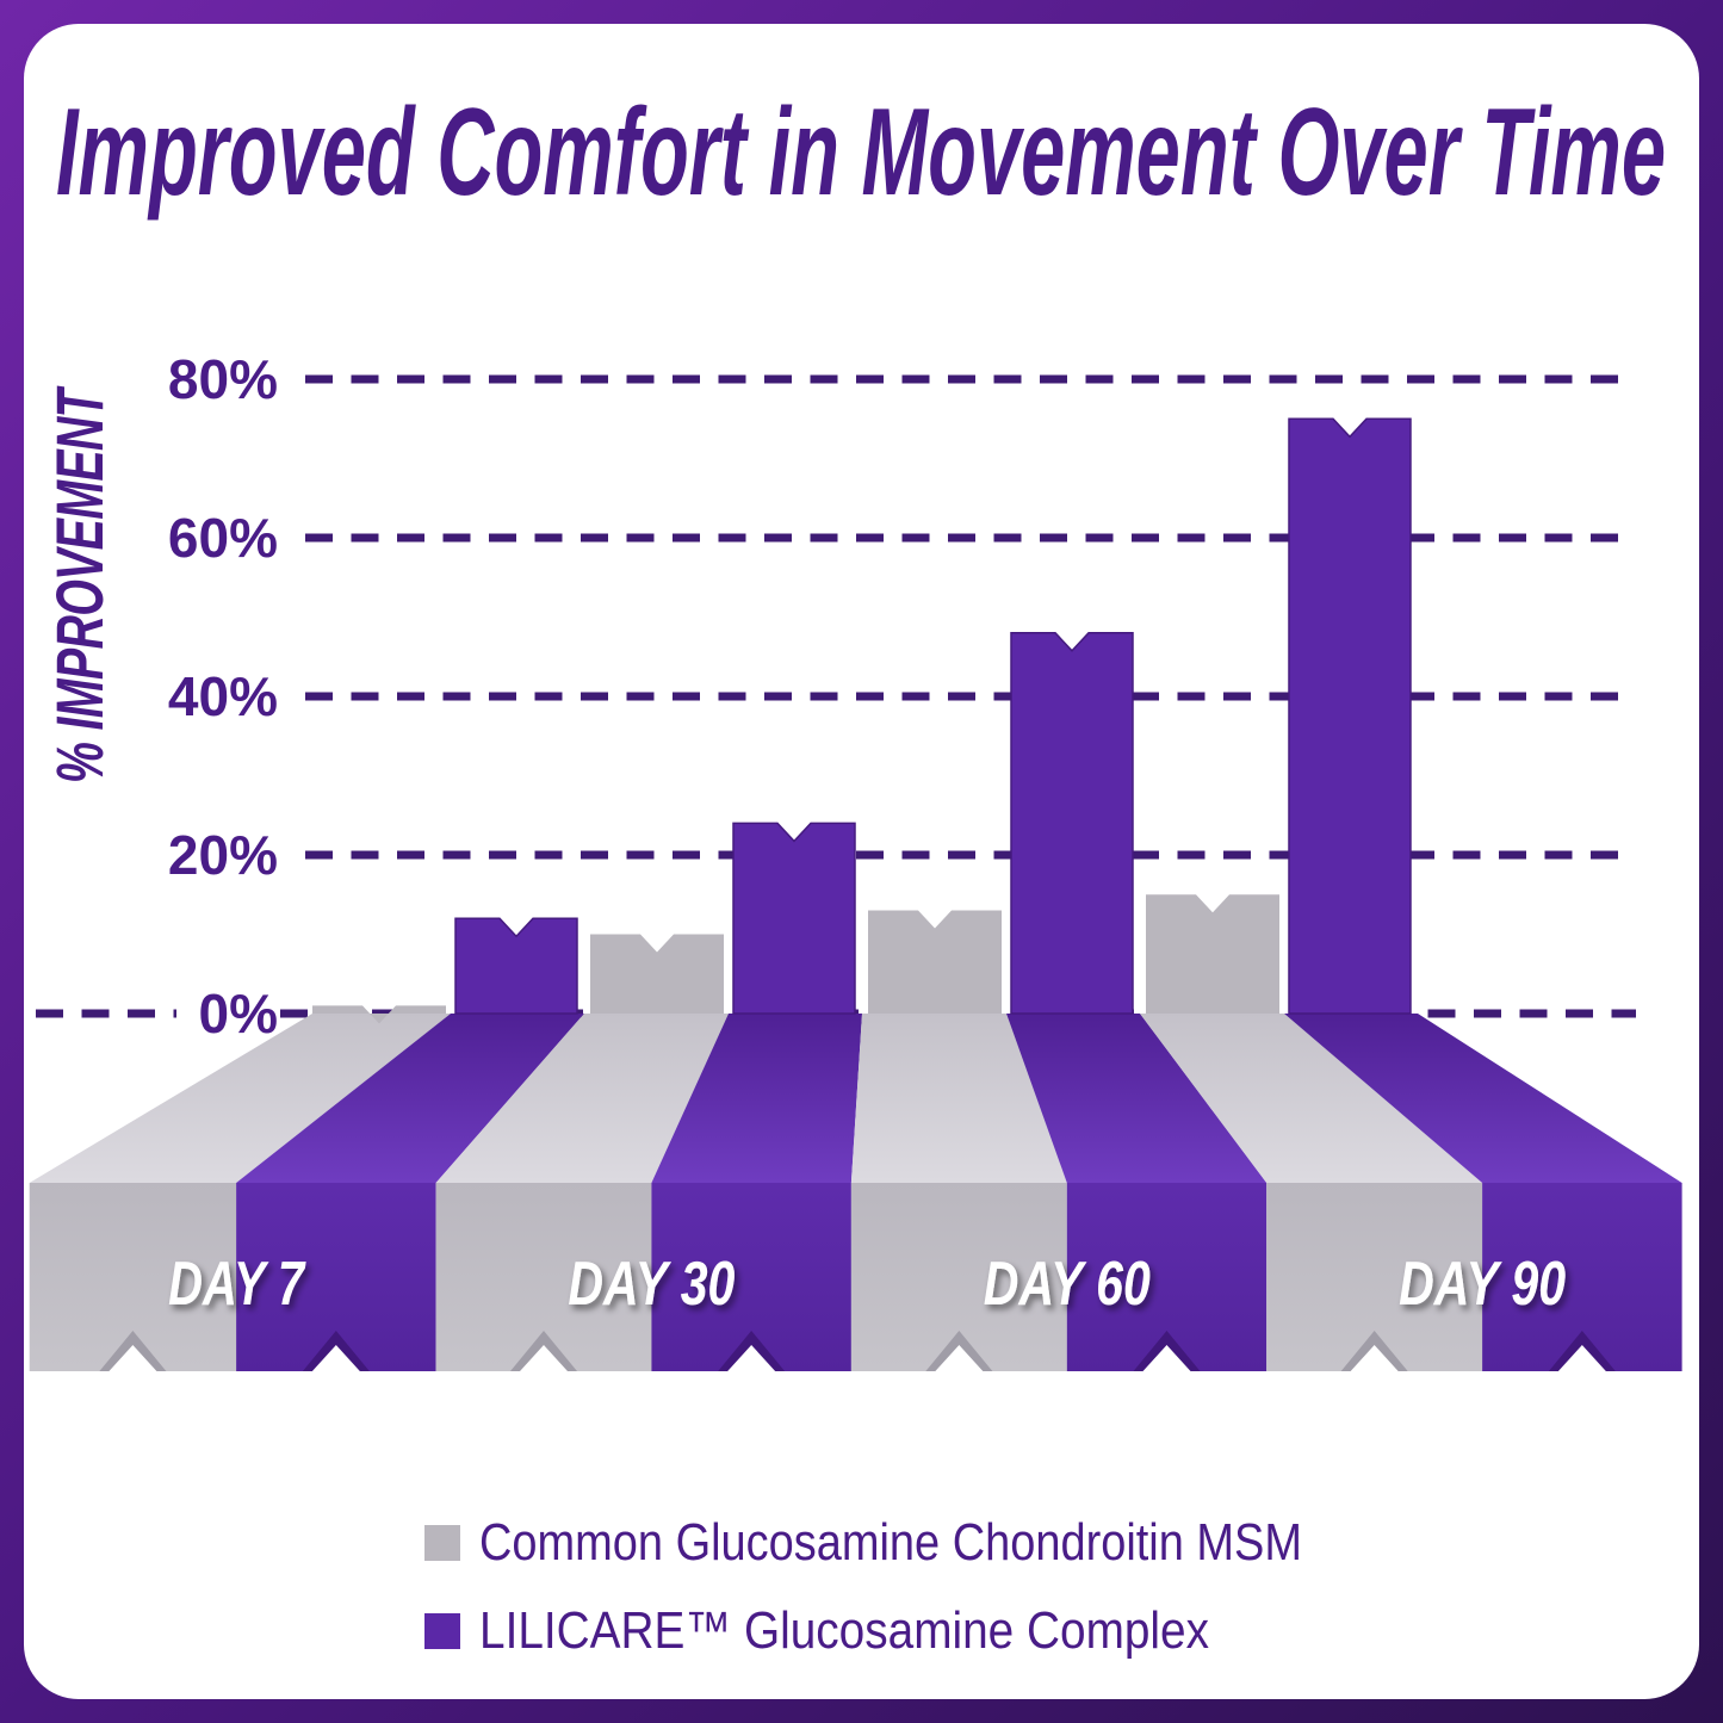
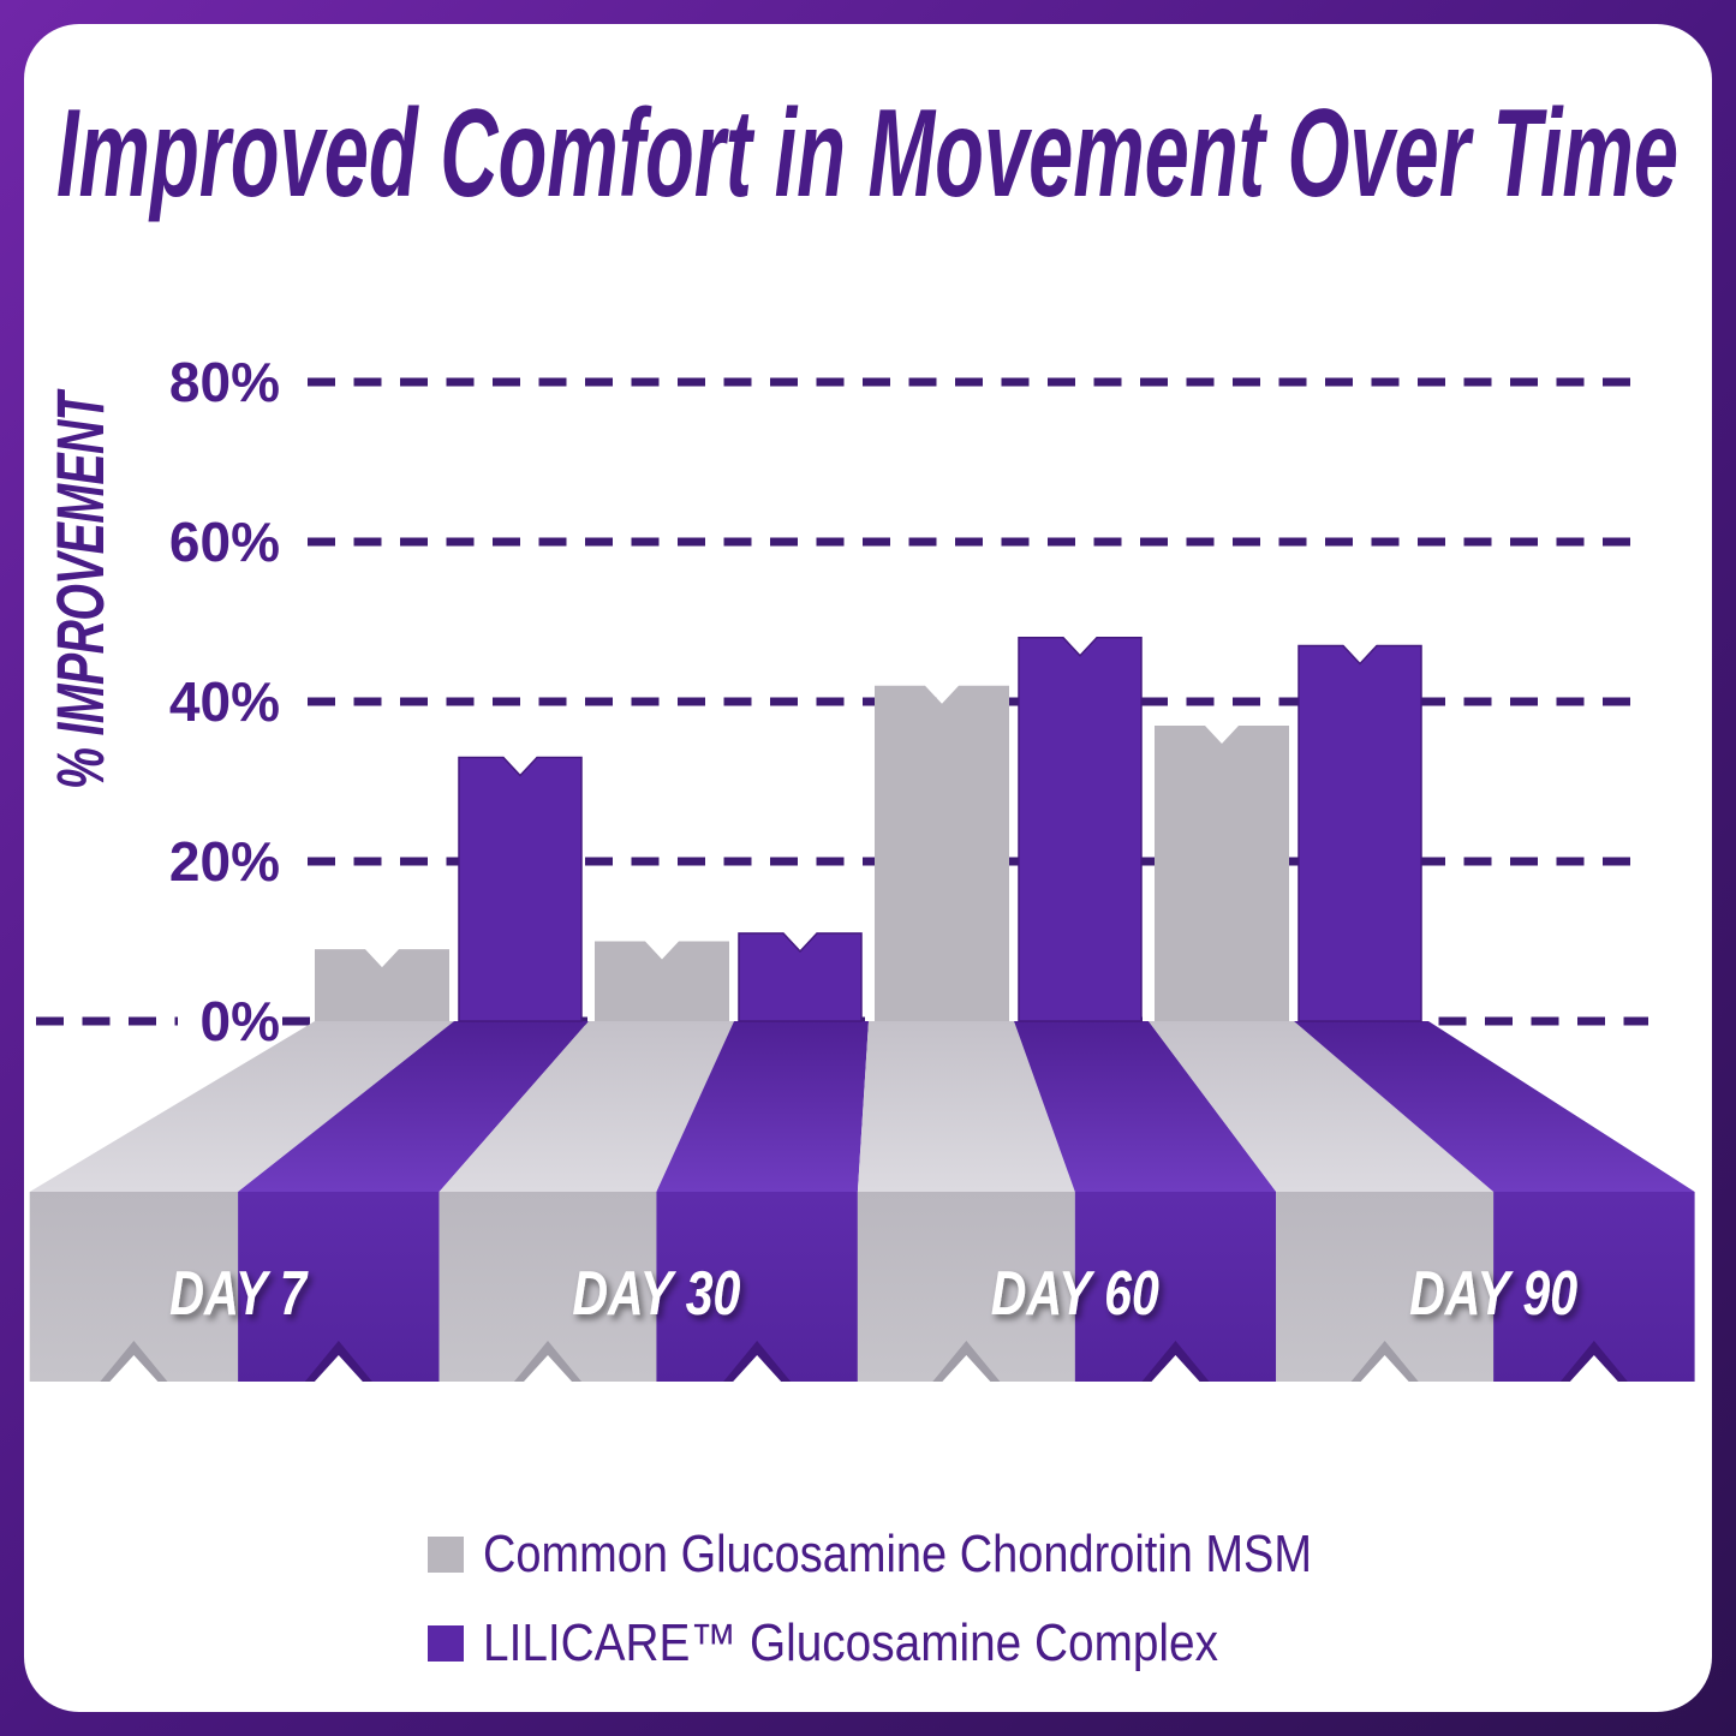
Common Glucosamine Chondroitin MSM/DAY 7: 1% -> 9%
LILICARE™ Glucosamine Complex/DAY 7: 12% -> 33%
LILICARE™ Glucosamine Complex/DAY 30: 24% -> 11%
Common Glucosamine Chondroitin MSM/DAY 60: 13% -> 42%
Common Glucosamine Chondroitin MSM/DAY 90: 15% -> 37%
LILICARE™ Glucosamine Complex/DAY 90: 75% -> 47%
